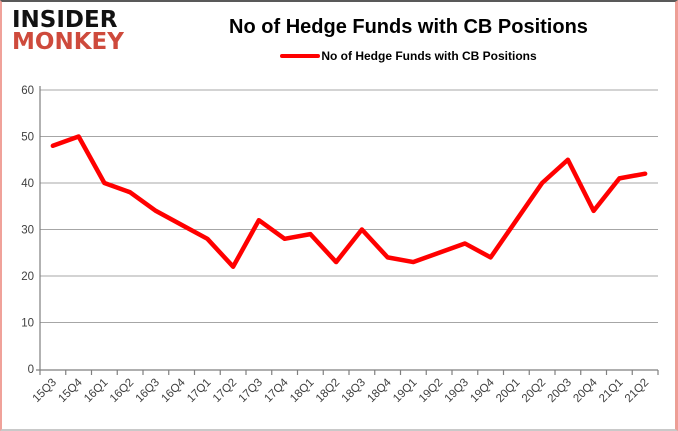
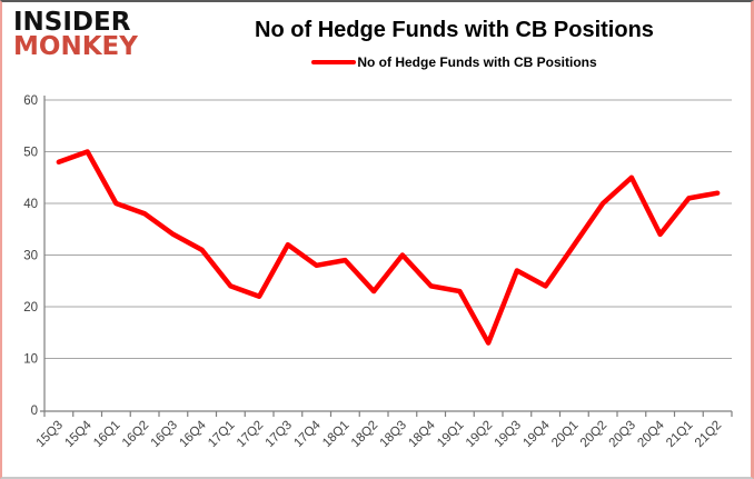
17Q1: 28 -> 24
19Q2: 25 -> 13
